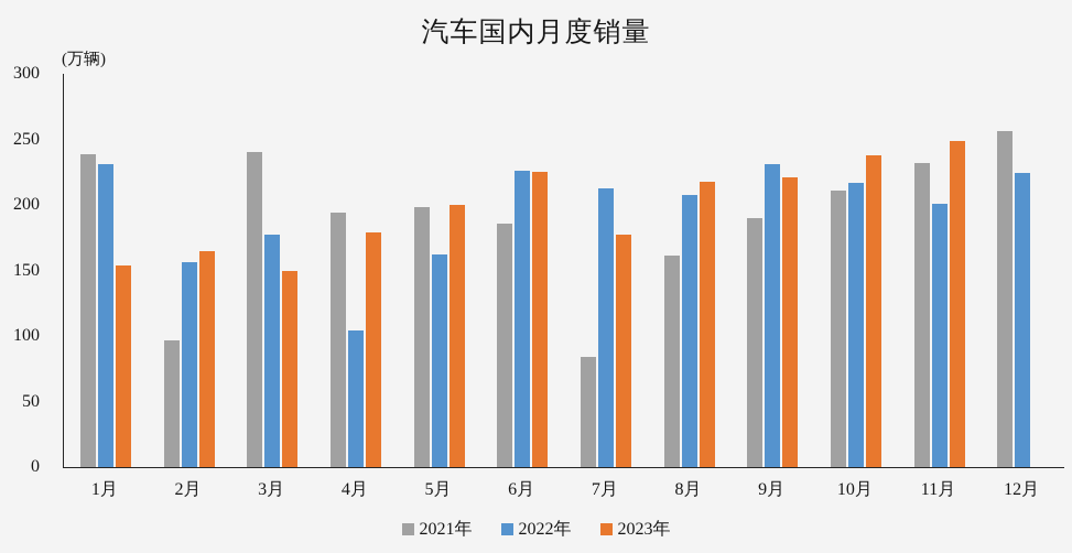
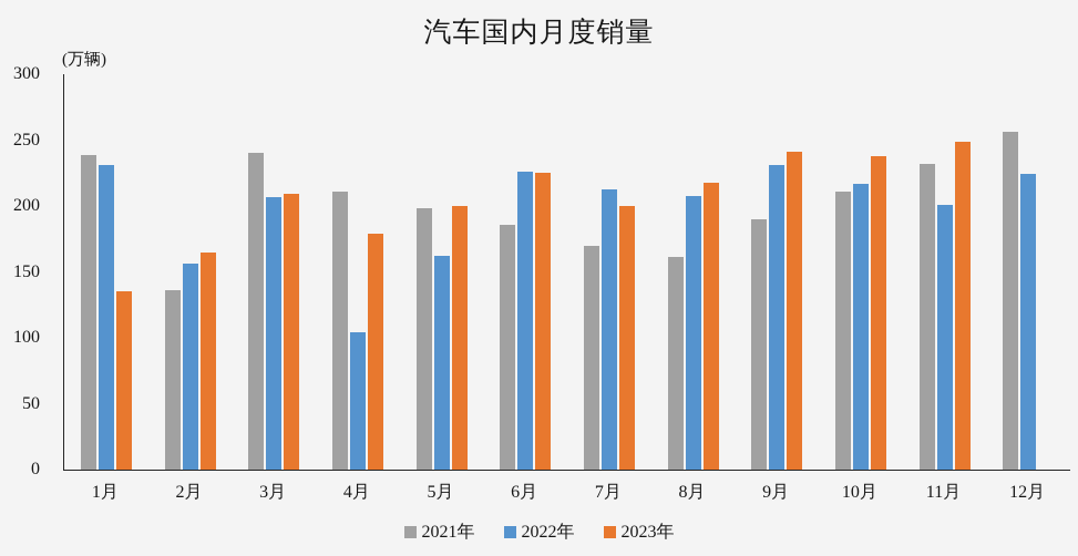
2023年/1月: 154 -> 135
2021年/2月: 97 -> 136
2022年/3月: 177 -> 207
2023年/3月: 150 -> 209
2021年/4月: 194 -> 211
2021年/7月: 84 -> 170
2023年/7月: 177 -> 200
2023年/9月: 221 -> 241
